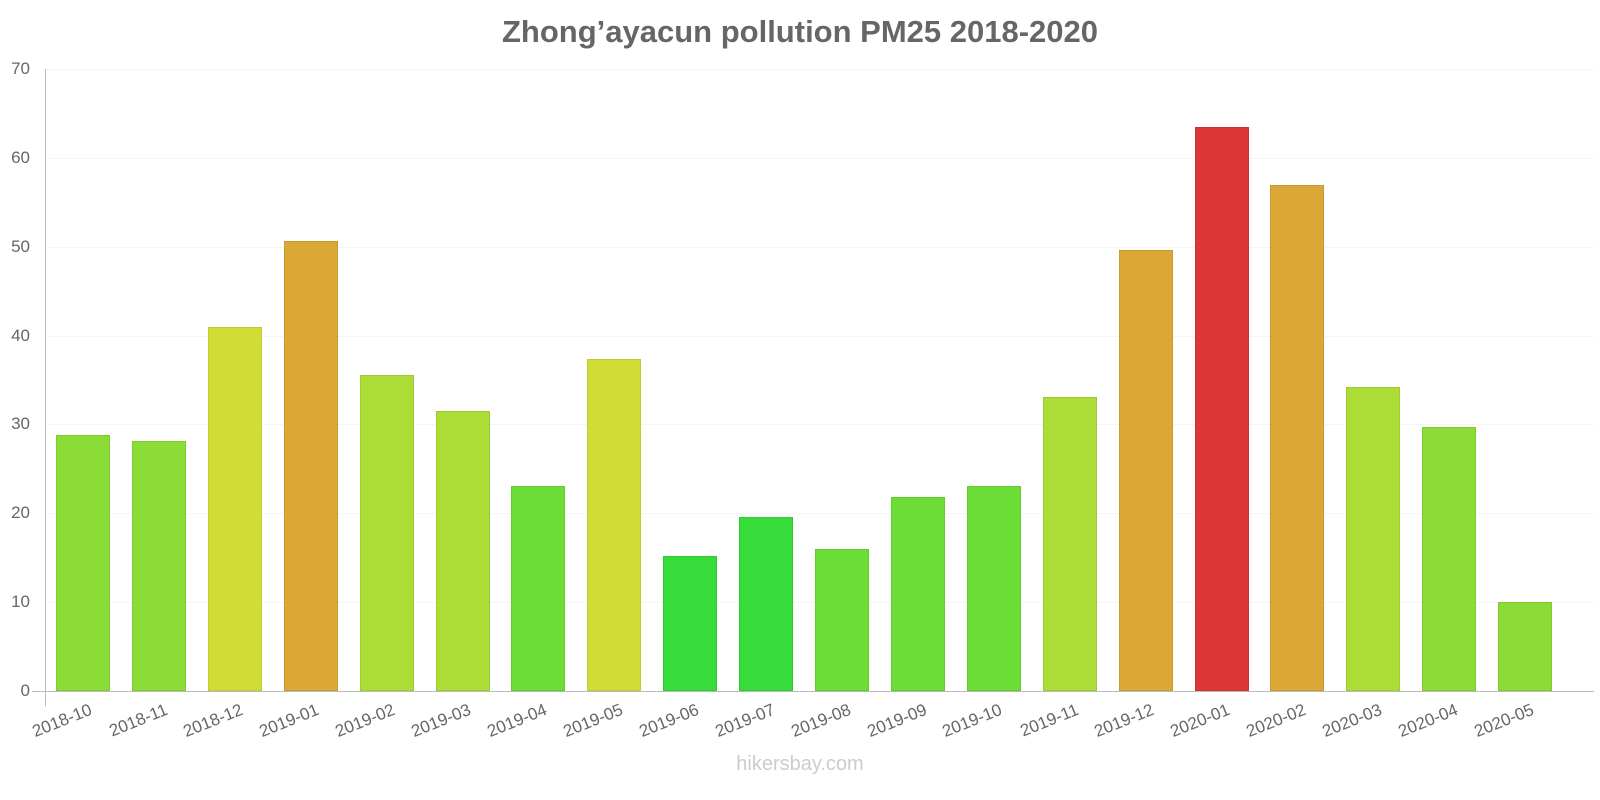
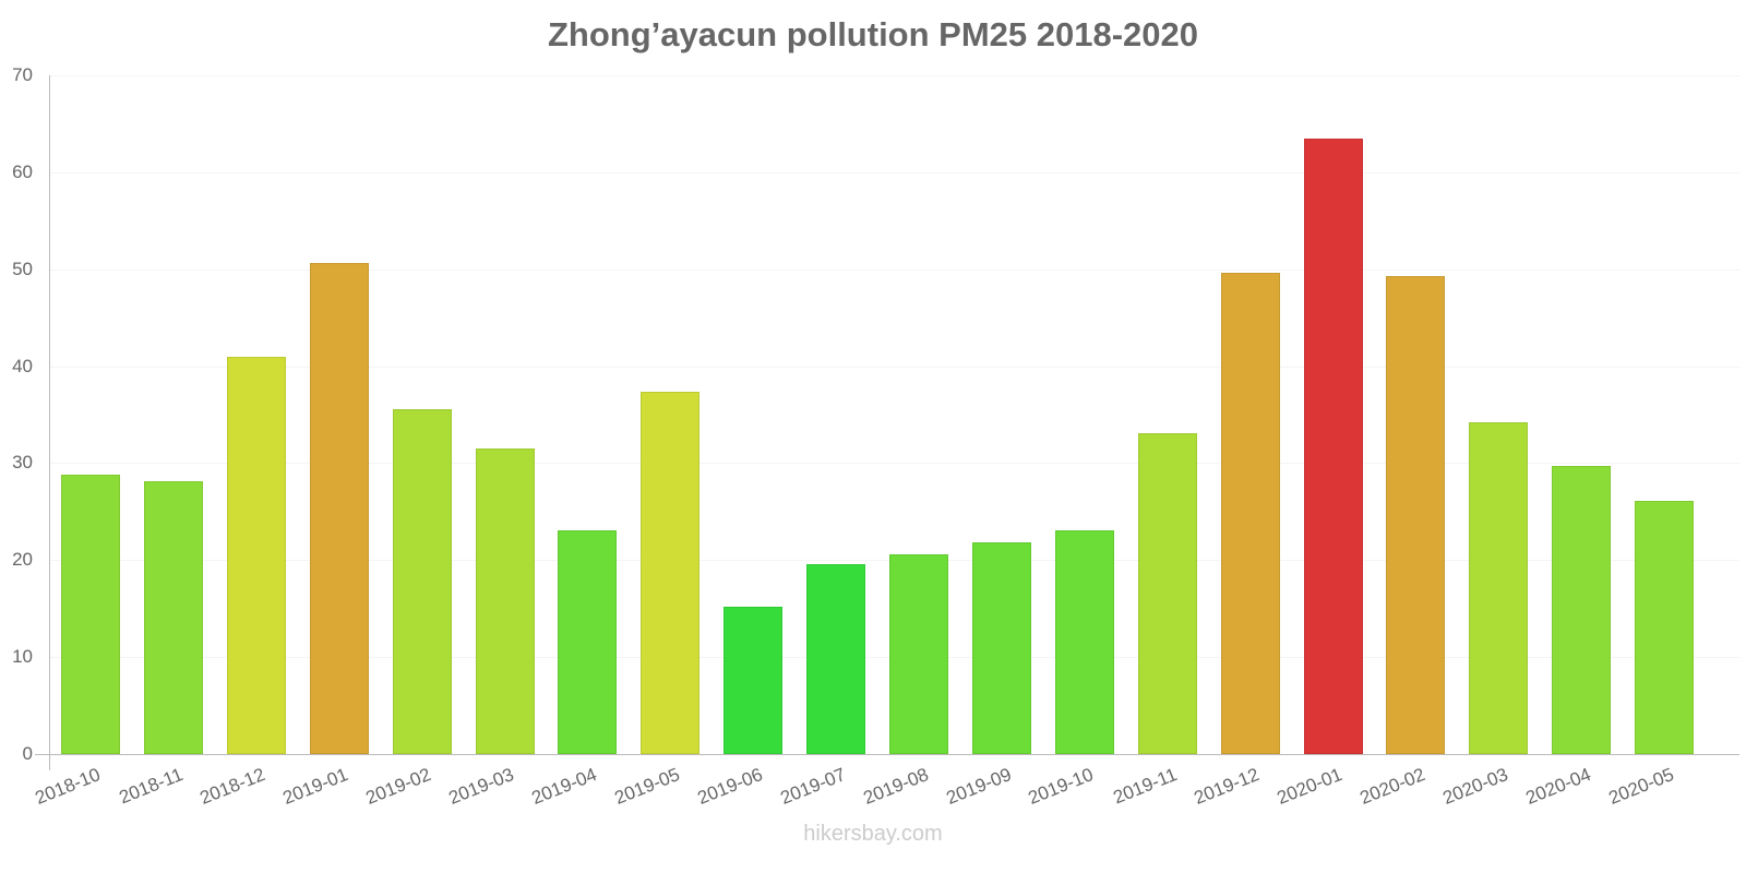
2019-08: 16 -> 21
2020-02: 57 -> 49
2020-05: 10 -> 26
